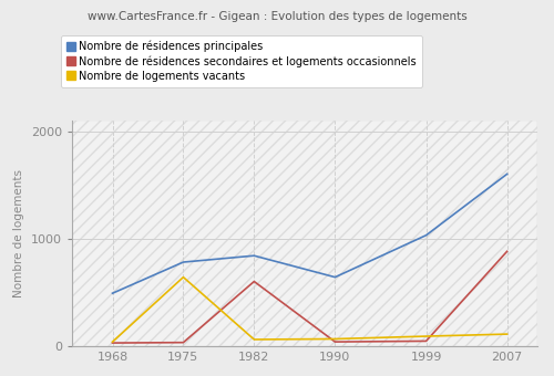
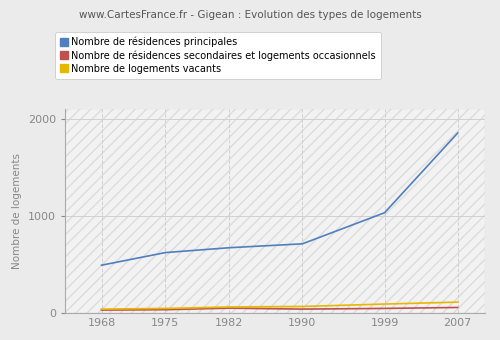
Nombre de résidences principales/1975: 780 -> 620
Nombre de logements vacants/1975: 640 -> 40
Nombre de résidences principales/1982: 840 -> 670
Nombre de résidences secondaires et logements occasionnels/1982: 600 -> 50
Nombre de résidences principales/1990: 640 -> 710
Nombre de résidences principales/2007: 1600 -> 1850
Nombre de résidences secondaires et logements occasionnels/2007: 880 -> 60
